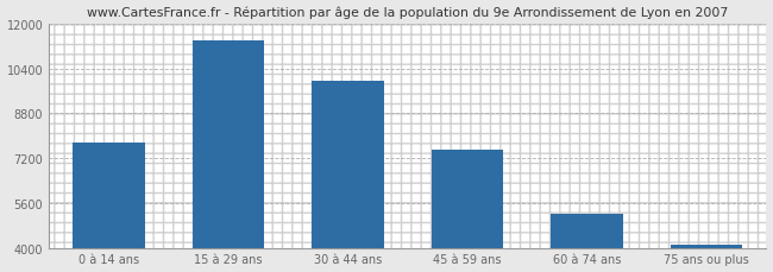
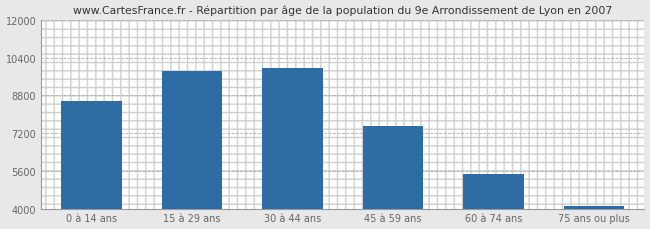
0 à 14 ans: 7750 -> 8550
15 à 29 ans: 11400 -> 9850
60 à 74 ans: 5200 -> 5450
